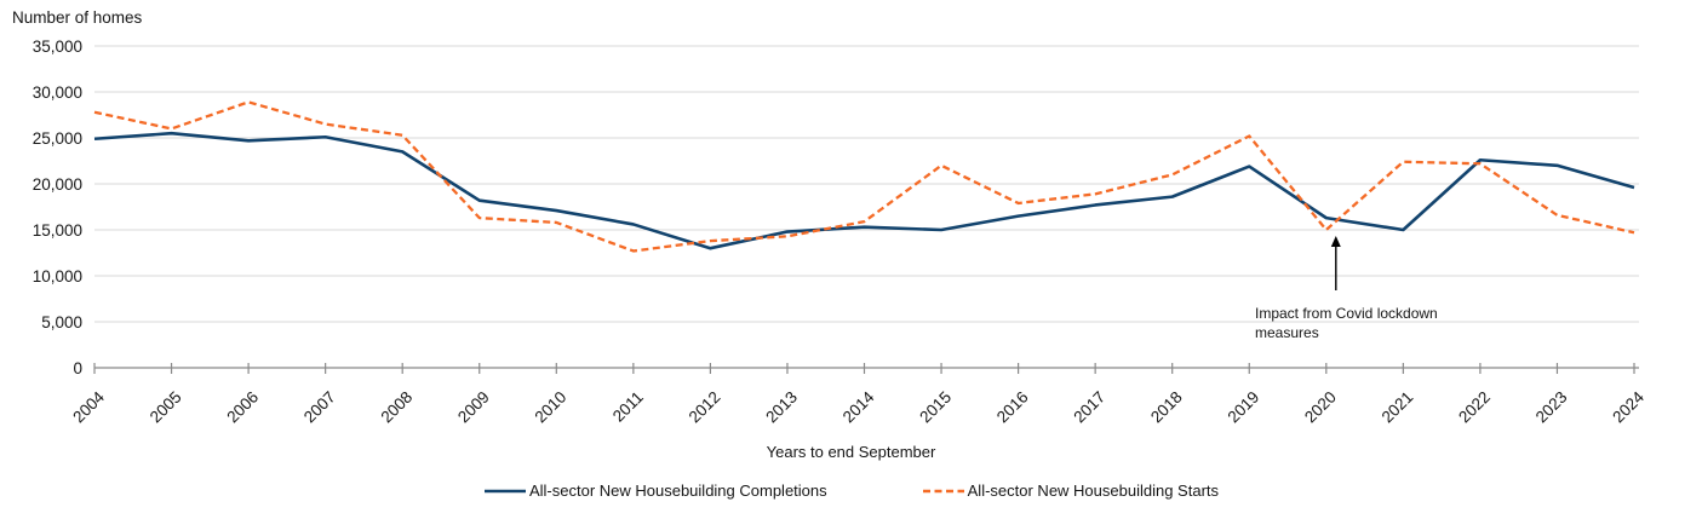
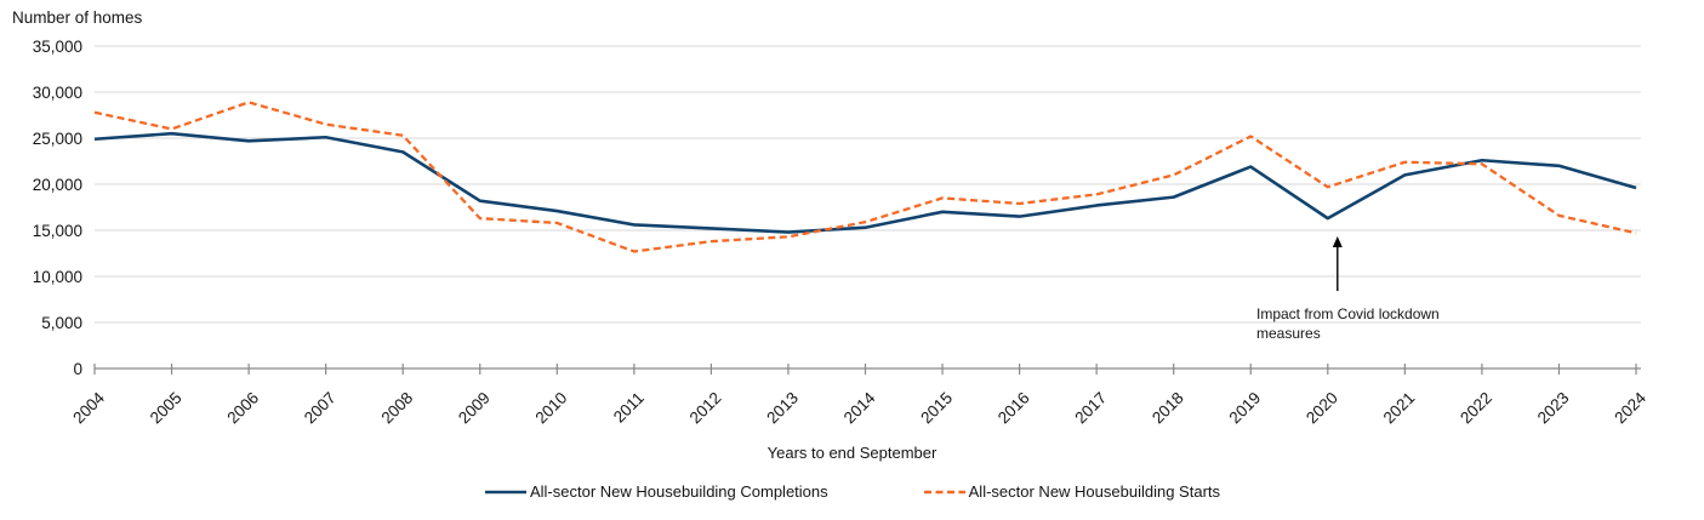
All-sector New Housebuilding Completions/2012: 13000 -> 15000
All-sector New Housebuilding Completions/2015: 15000 -> 17000
All-sector New Housebuilding Starts/2015: 22000 -> 18000
All-sector New Housebuilding Starts/2020: 15000 -> 20000
All-sector New Housebuilding Completions/2021: 15000 -> 21000
